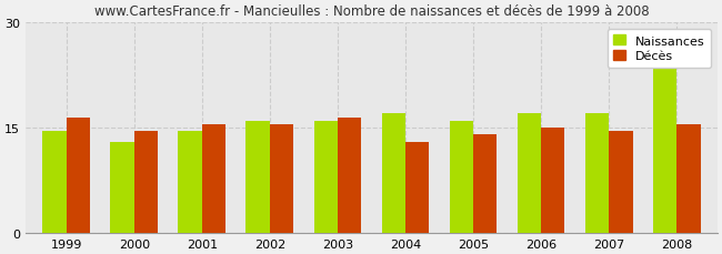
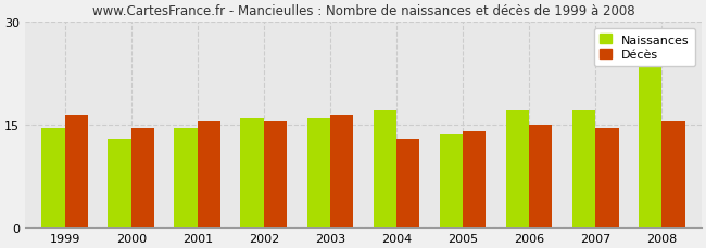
Naissances/2005: 16.0 -> 13.6
